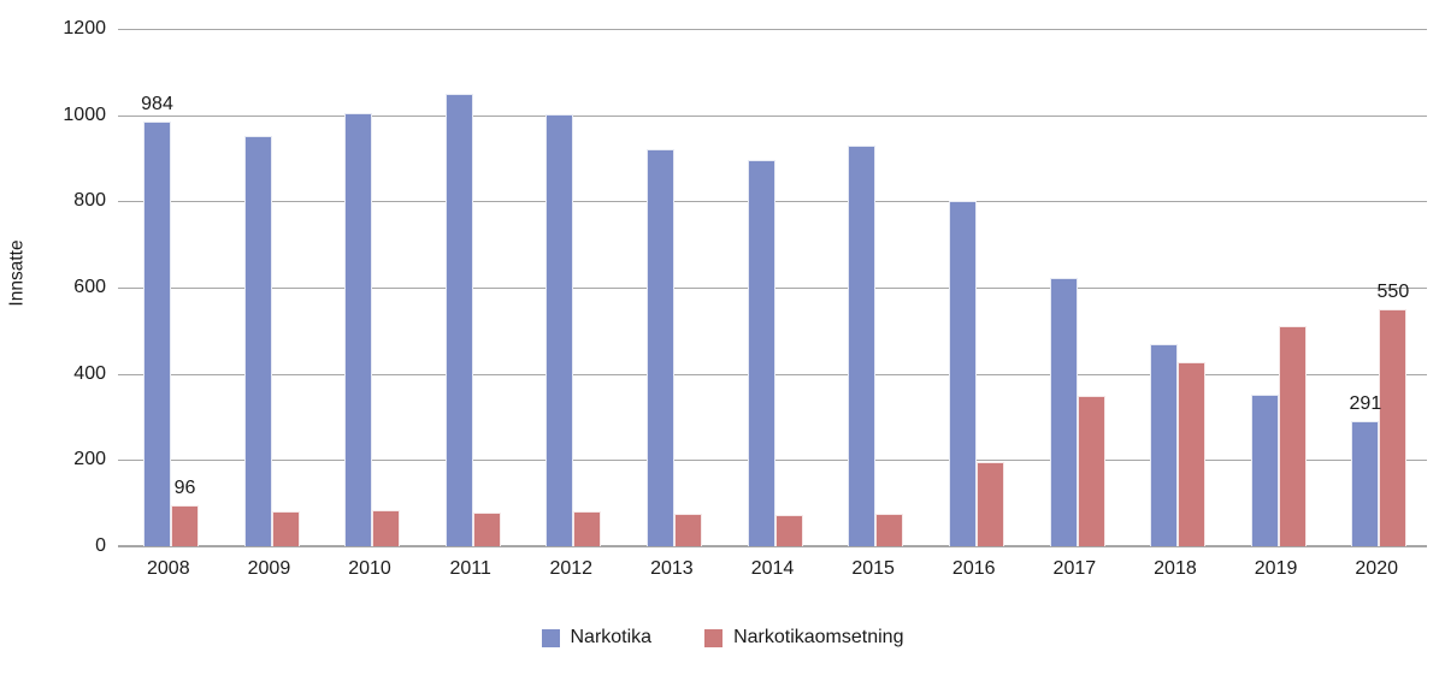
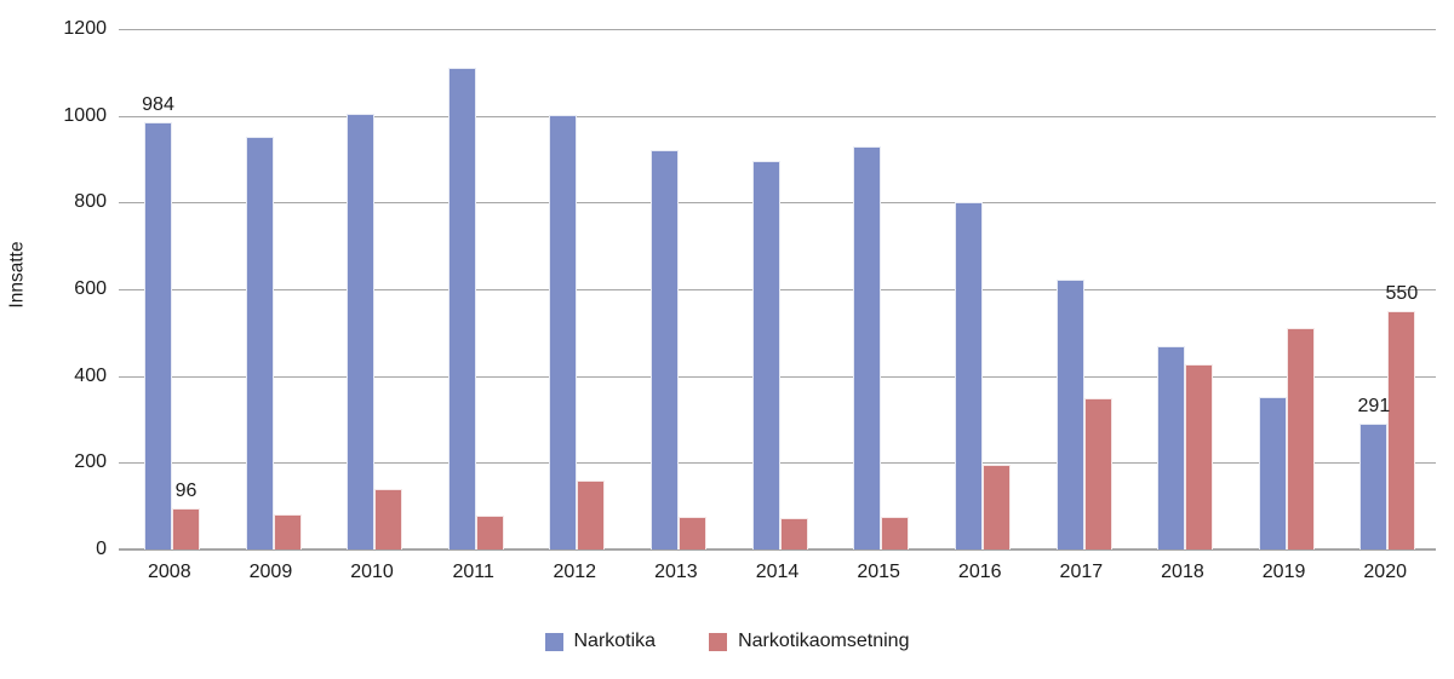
Narkotikaomsetning/2010: 80 -> 140
Narkotika/2011: 1050 -> 1110
Narkotikaomsetning/2012: 80 -> 160
